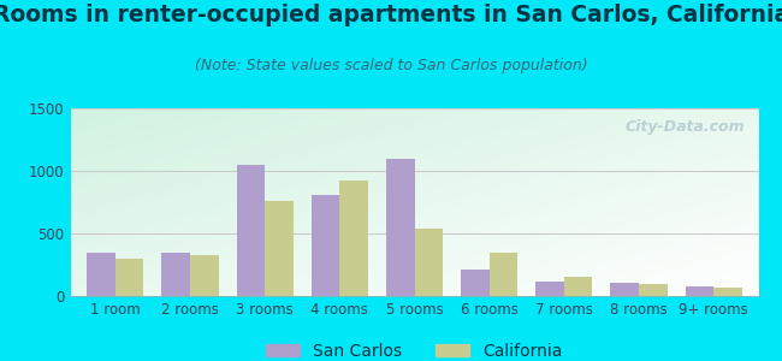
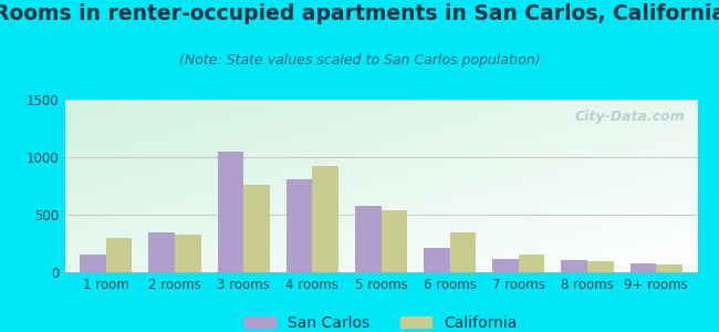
San Carlos/1 room: 350 -> 150
San Carlos/5 rooms: 1100 -> 580
